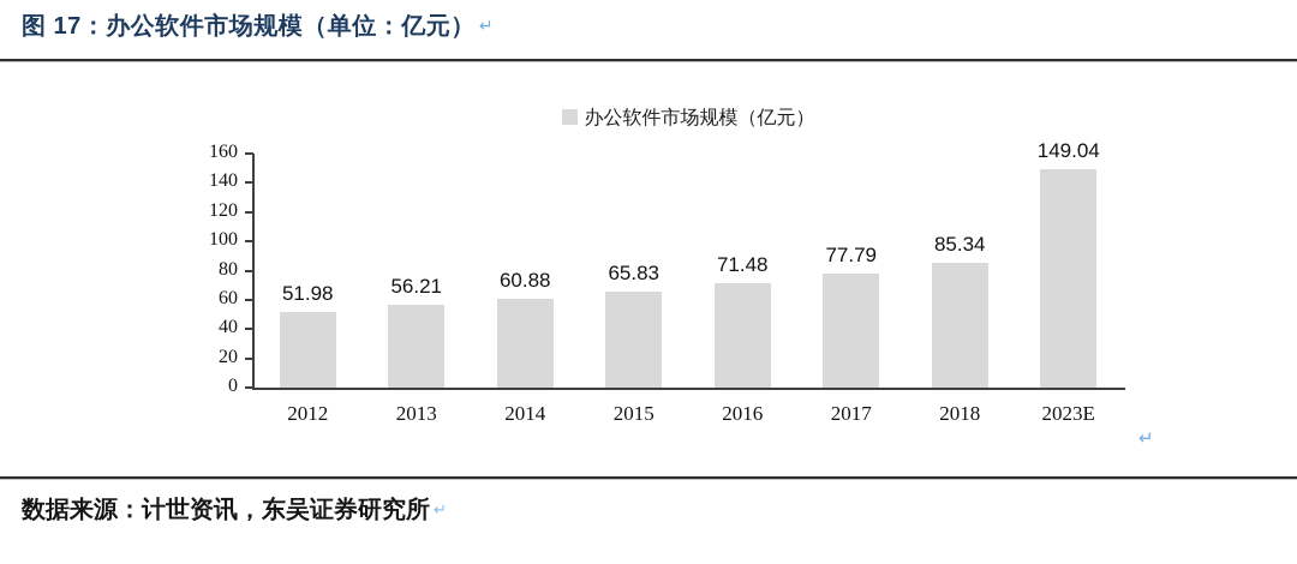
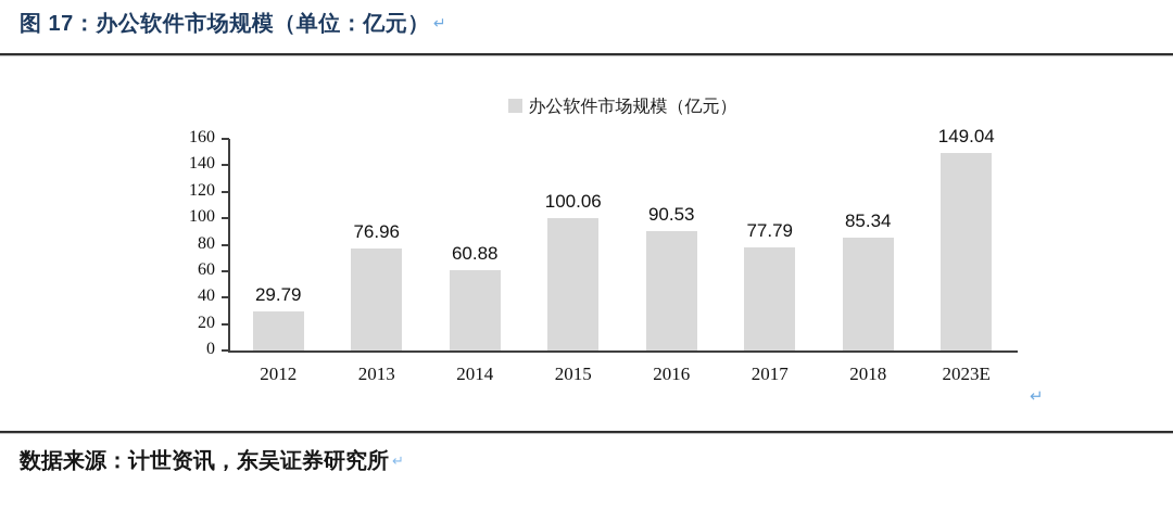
2012: 51.98 -> 29.79
2013: 56.21 -> 76.96
2015: 65.83 -> 100.06
2016: 71.48 -> 90.53
